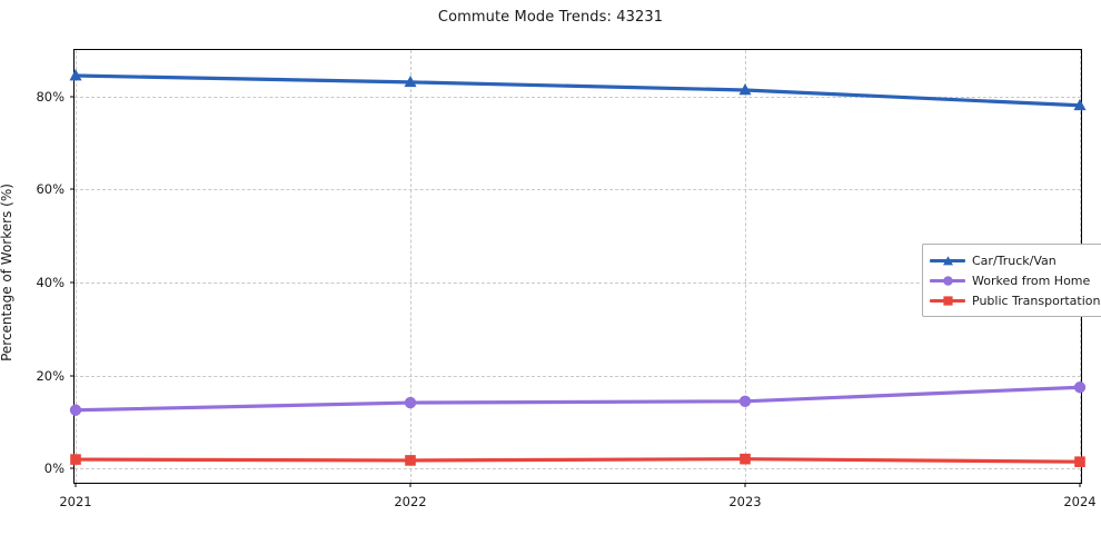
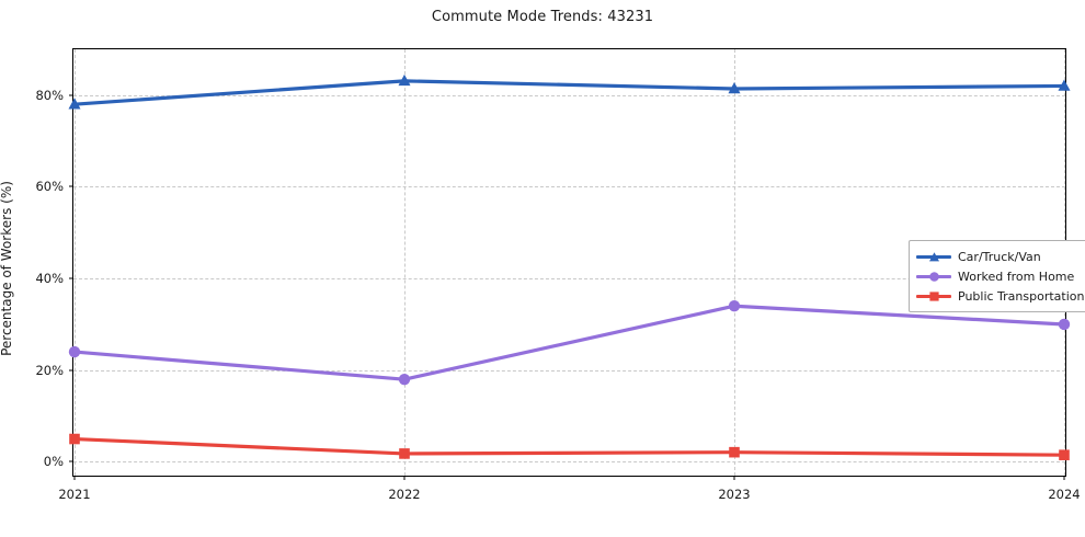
Car/Truck/Van/2021: 84% -> 78%
Worked from Home/2021: 13% -> 24%
Public Transportation/2021: 2% -> 5%
Worked from Home/2022: 14% -> 18%
Worked from Home/2023: 14% -> 34%
Car/Truck/Van/2024: 78% -> 82%
Worked from Home/2024: 18% -> 30%
